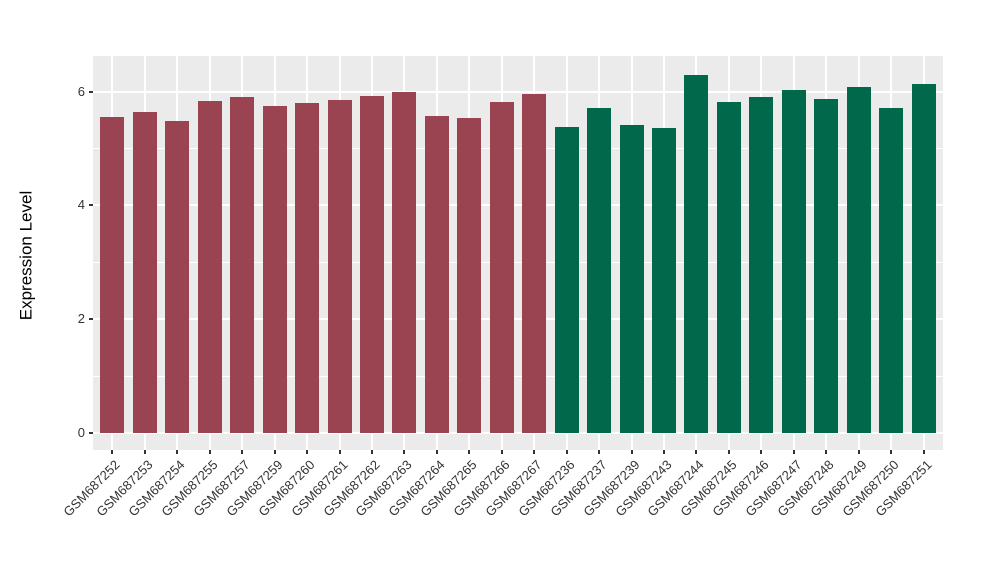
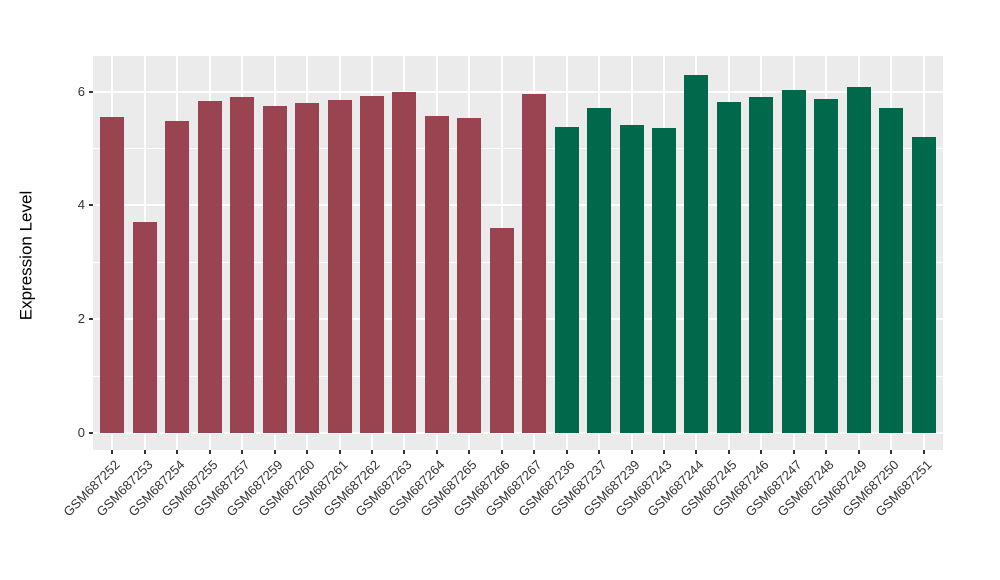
GSM687253: 5.6 -> 3.7
GSM687266: 5.8 -> 3.6
GSM687251: 6.1 -> 5.2
